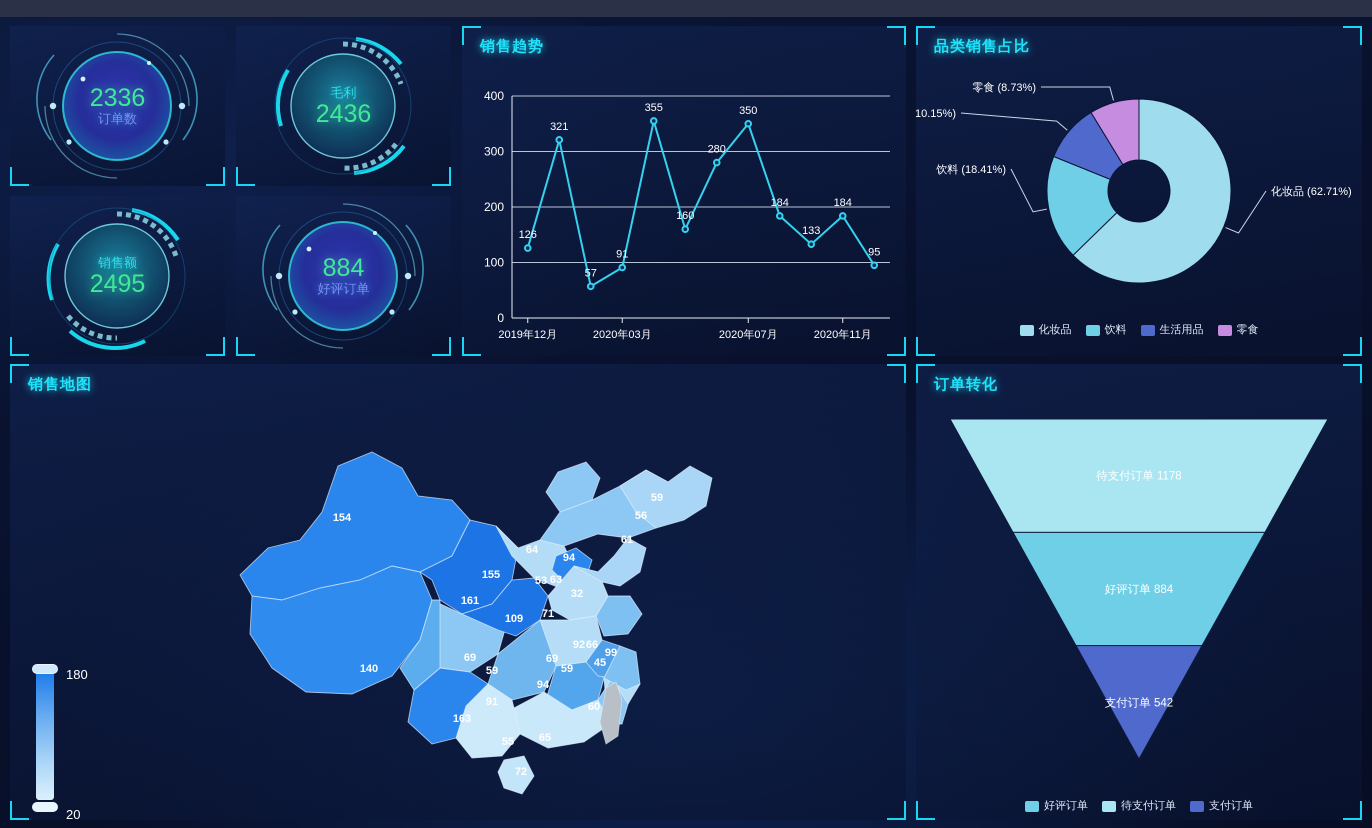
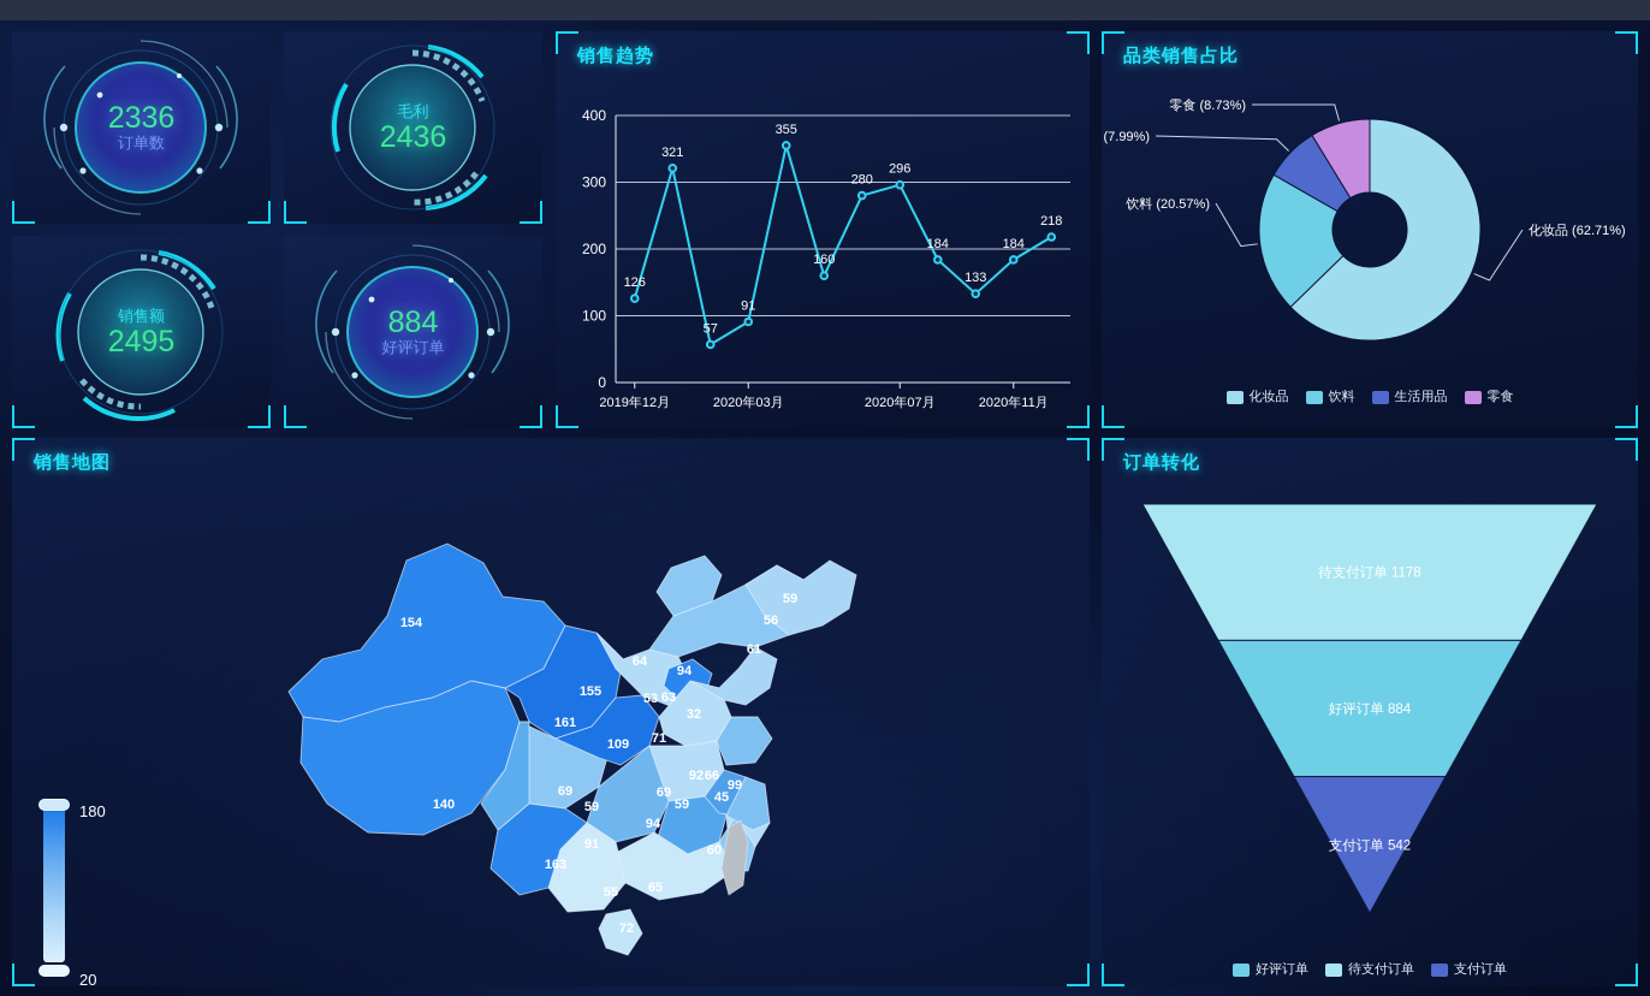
销售趋势/2020年07月: 350 -> 296
销售趋势/2020年11月: 95 -> 218
品类销售占比/饮料: 18.41% -> 20.57%
品类销售占比/生活用品: 10.15% -> 7.99%
